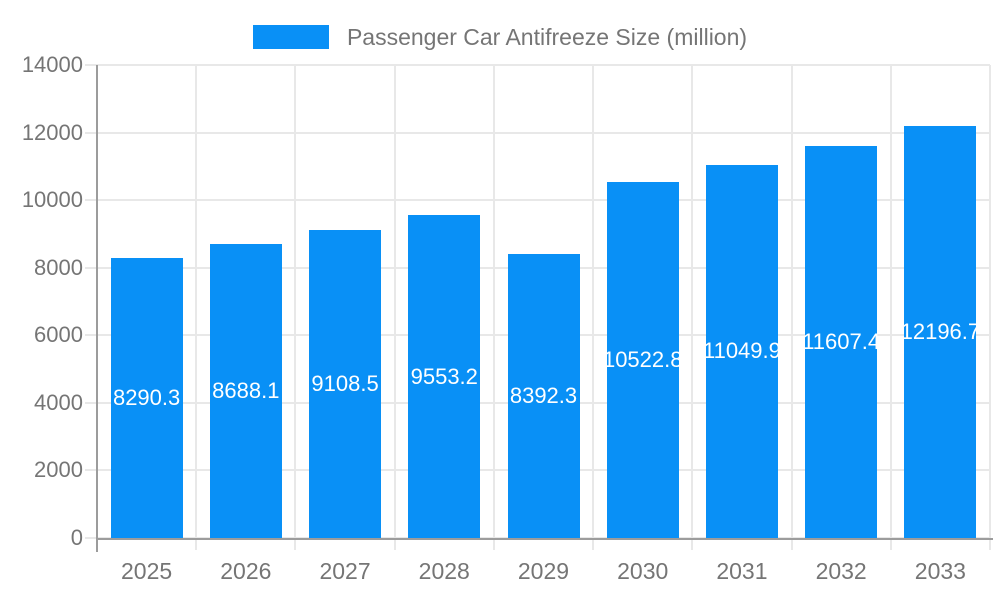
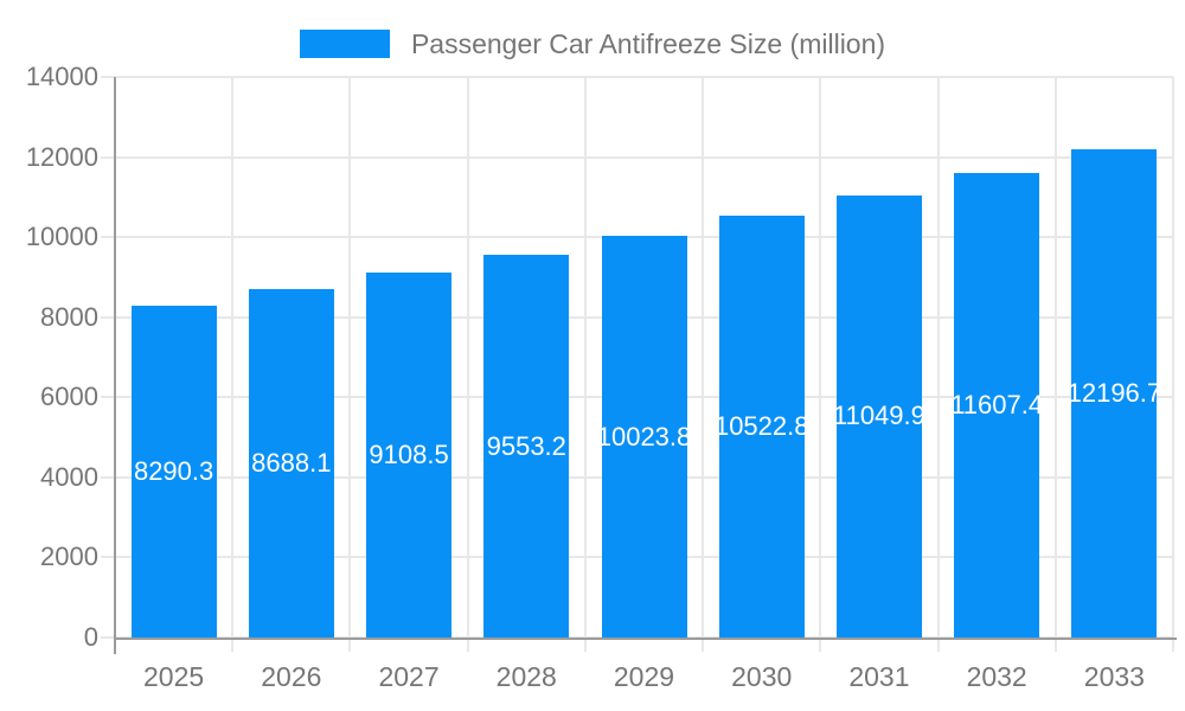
2029: 8392.3 -> 10023.8
